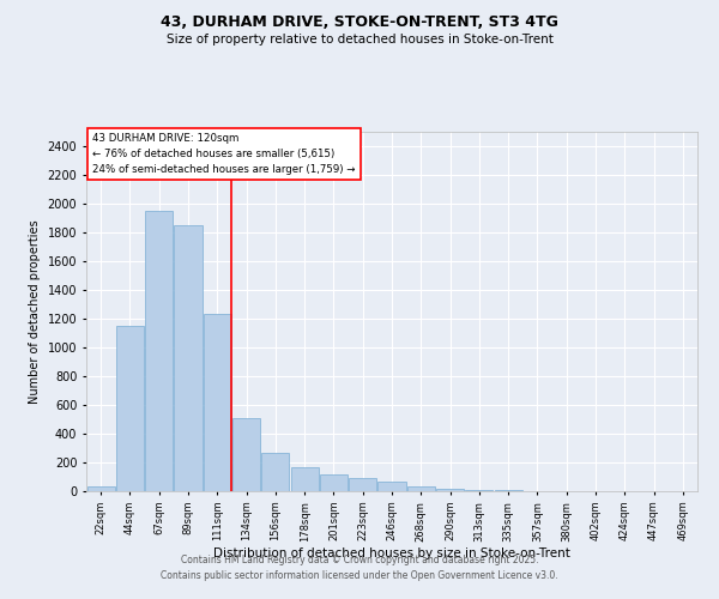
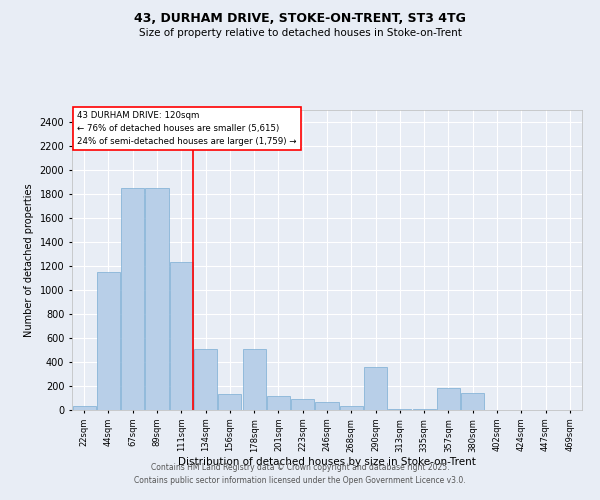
67sqm: 1950 -> 1850
156sqm: 270 -> 130
178sqm: 160 -> 510
290sqm: 20 -> 360
357sqm: 0 -> 180
380sqm: 0 -> 140
